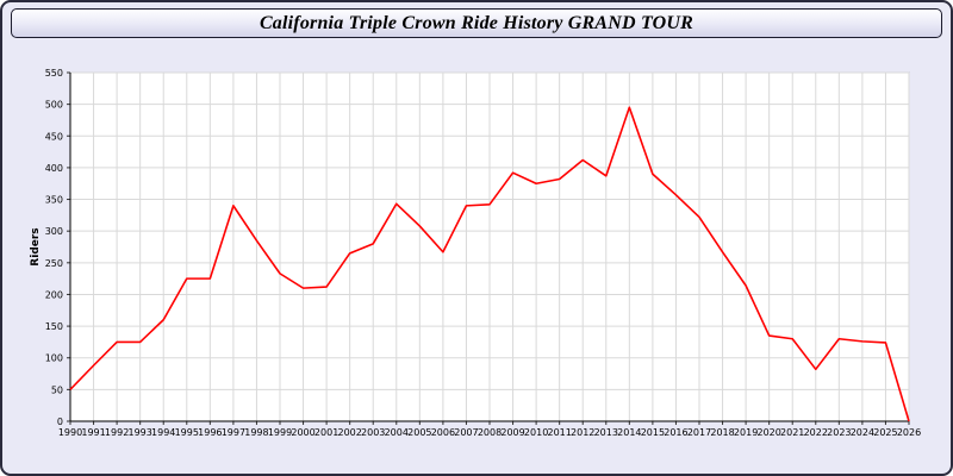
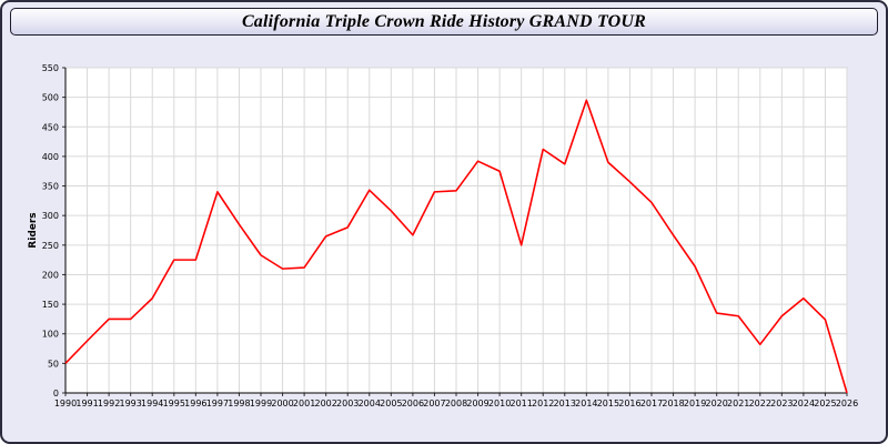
2011: 380 -> 250
2024: 130 -> 160
